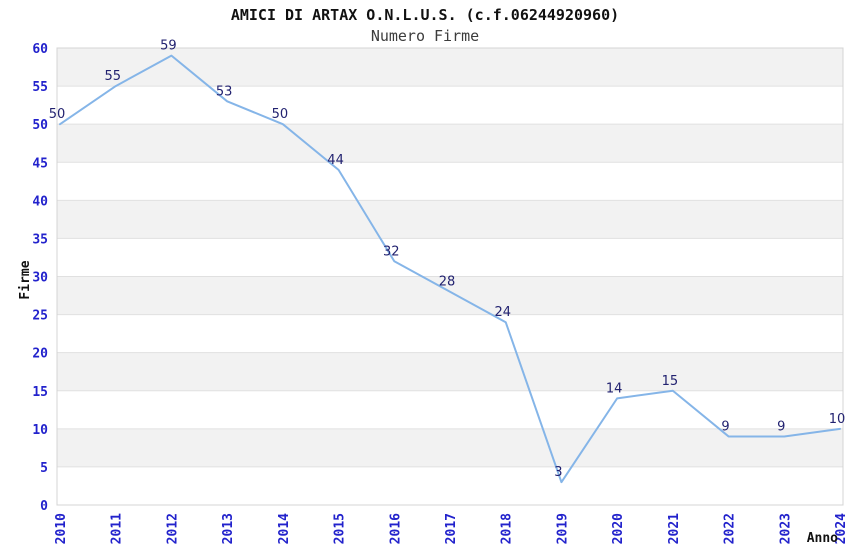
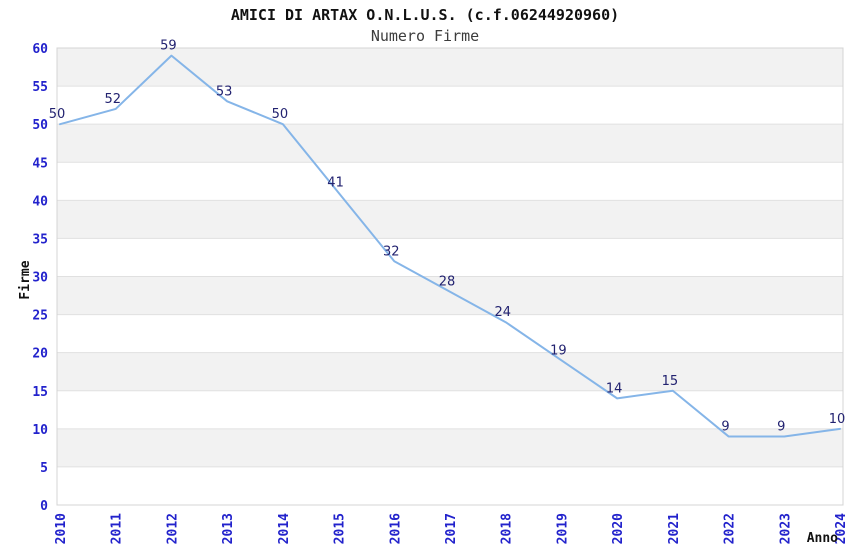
2011: 55 -> 52
2015: 44 -> 41
2019: 3 -> 19
